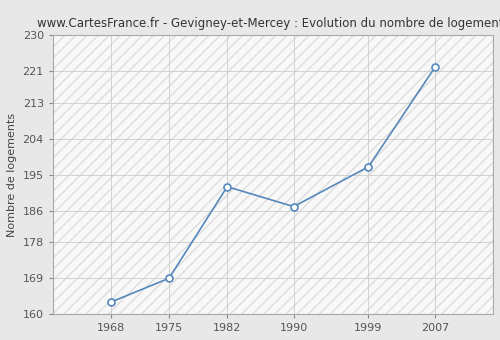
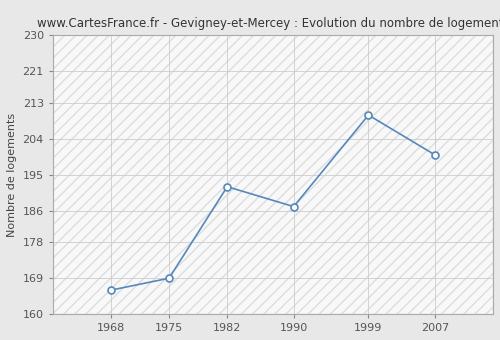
1968: 163 -> 166
1999: 197 -> 210
2007: 222 -> 200
